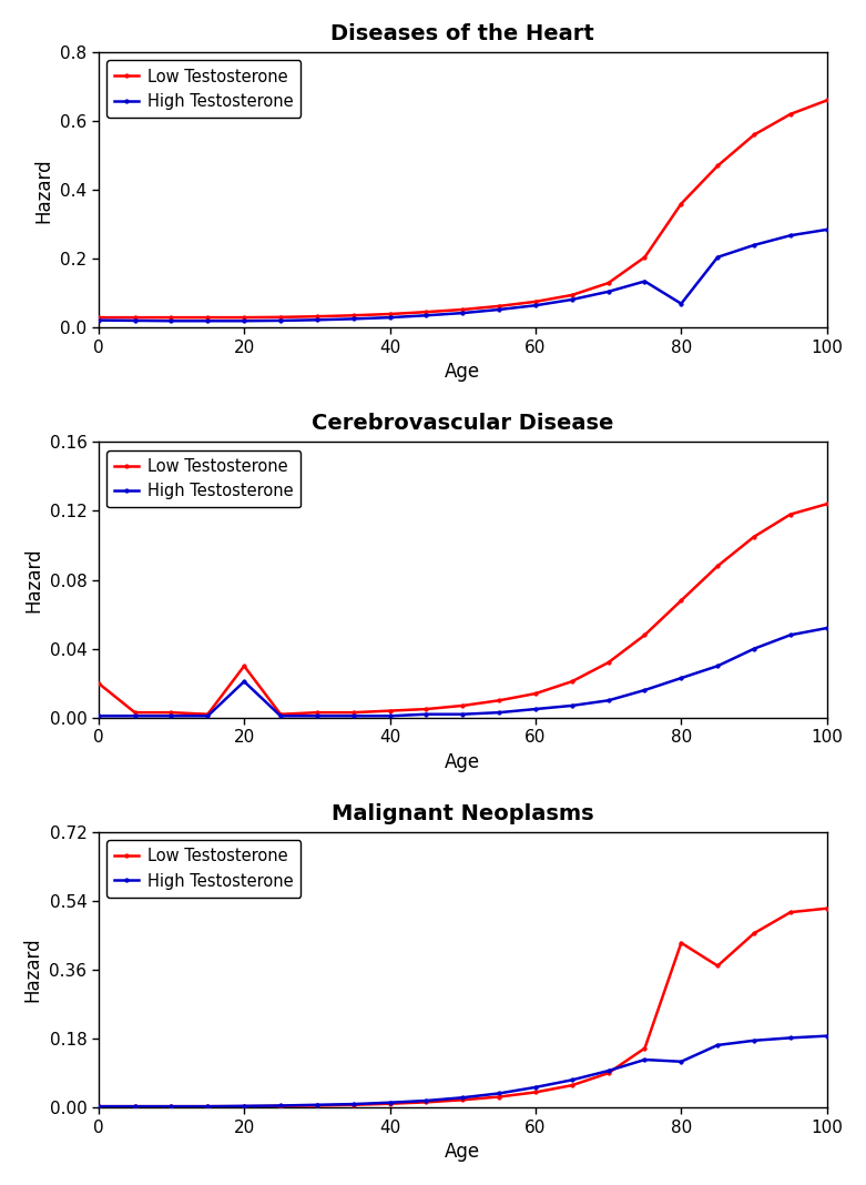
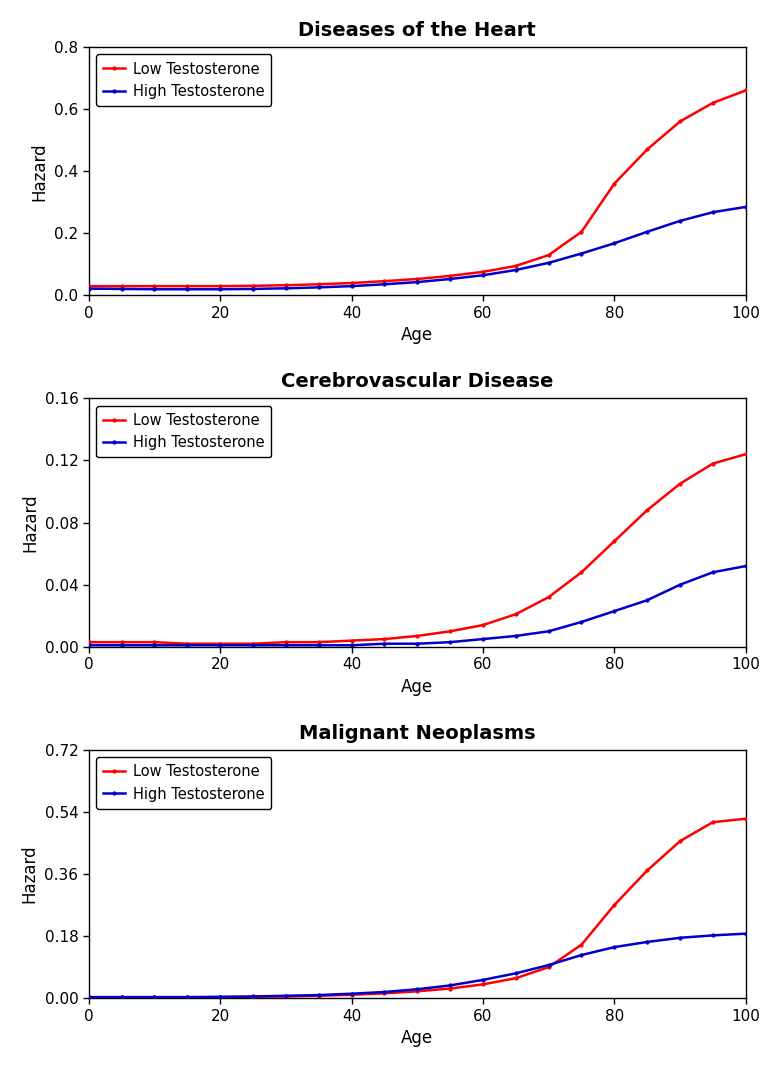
Diseases of the Heart/High Testosterone/80: 0.070 -> 0.168
Cerebrovascular Disease/Low Testosterone/0: 0.020 -> 0.003
Cerebrovascular Disease/Low Testosterone/20: 0.030 -> 0.002
Cerebrovascular Disease/High Testosterone/20: 0.021 -> 0.001
Malignant Neoplasms/Low Testosterone/80: 0.430 -> 0.270
Malignant Neoplasms/High Testosterone/80: 0.120 -> 0.148
